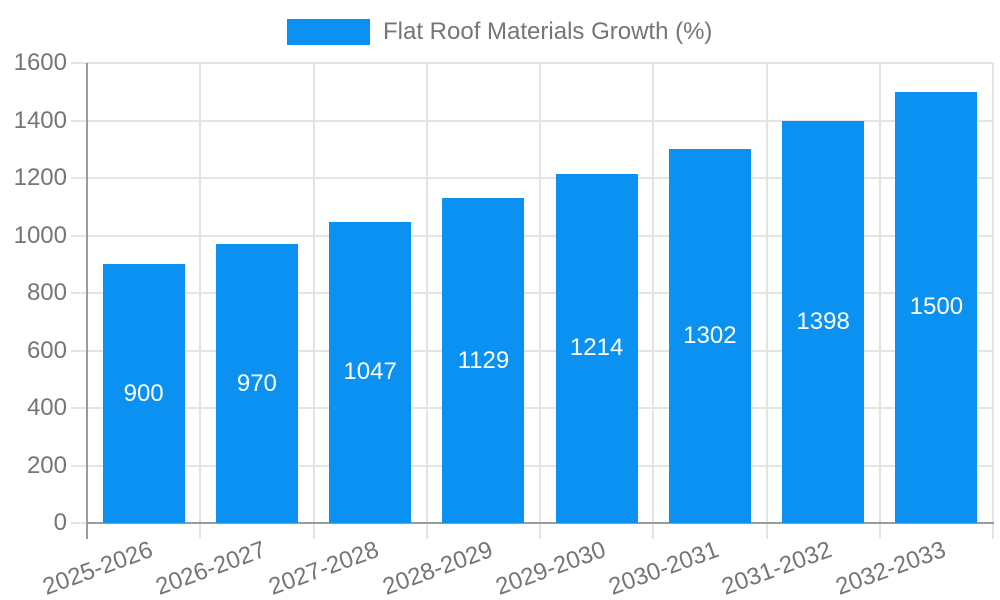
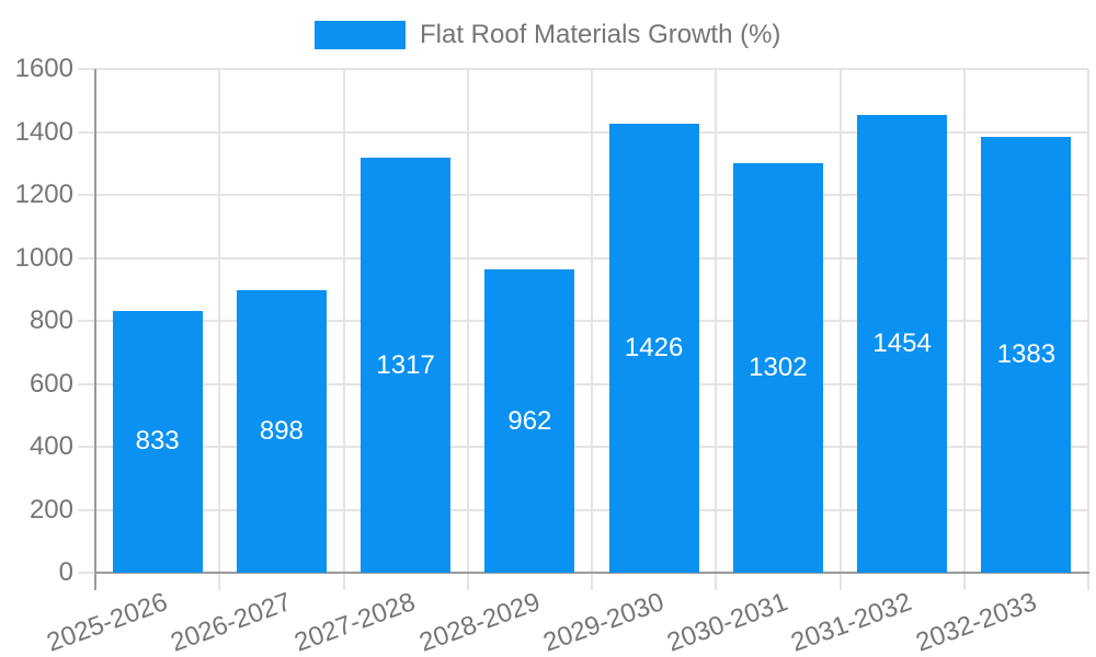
2025-2026: 900 -> 833
2026-2027: 970 -> 898
2027-2028: 1047 -> 1317
2028-2029: 1129 -> 962
2029-2030: 1214 -> 1426
2031-2032: 1398 -> 1454
2032-2033: 1500 -> 1383
